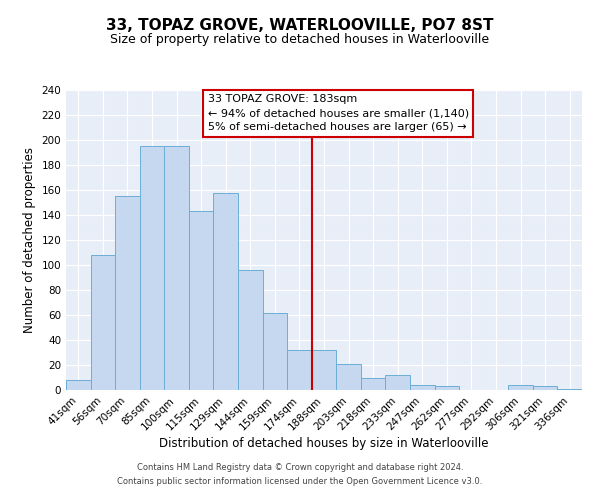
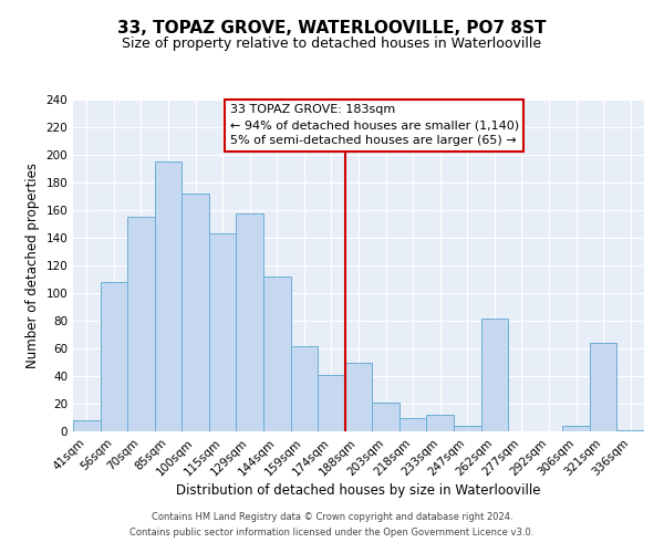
100sqm: 195 -> 172
144sqm: 96 -> 112
174sqm: 32 -> 41
188sqm: 32 -> 50
262sqm: 3 -> 82
321sqm: 3 -> 64
